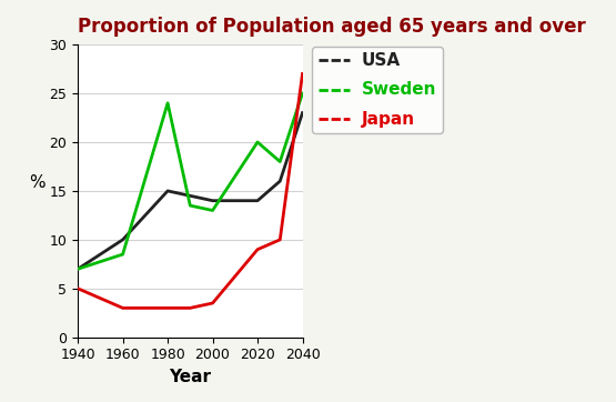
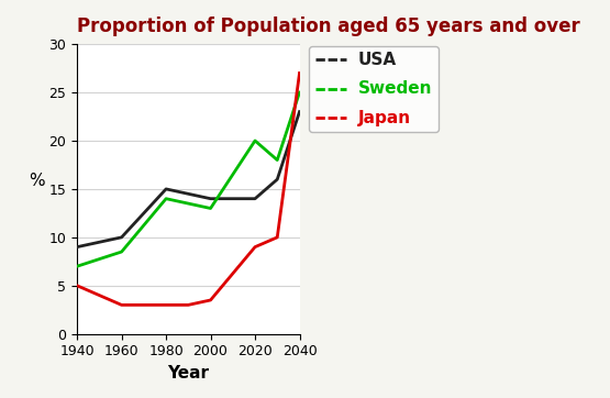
USA/1940: 7.0 -> 9.0
Sweden/1980: 24.0 -> 14.0
